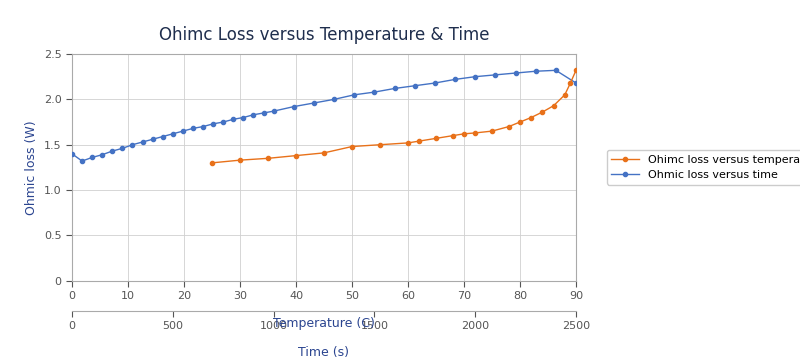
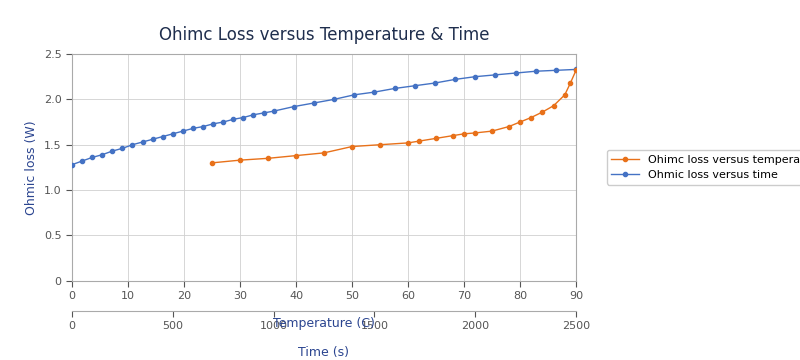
Ohmic loss versus time/0: 1.40 -> 1.28
Ohmic loss versus time/90: 2.18 -> 2.33
